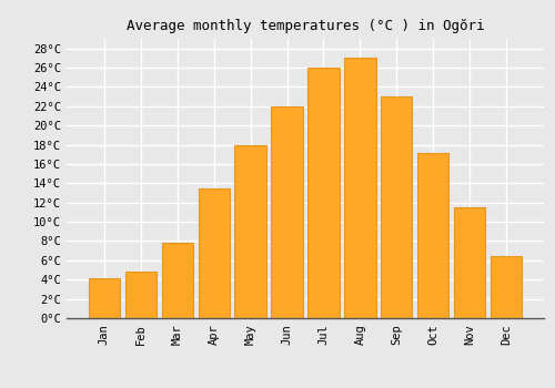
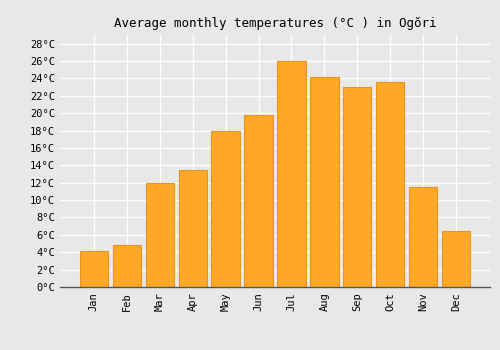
Mar: 7.8°C -> 12.0°C
Jun: 22.0°C -> 19.8°C
Aug: 27.0°C -> 24.2°C
Oct: 17.2°C -> 23.6°C
